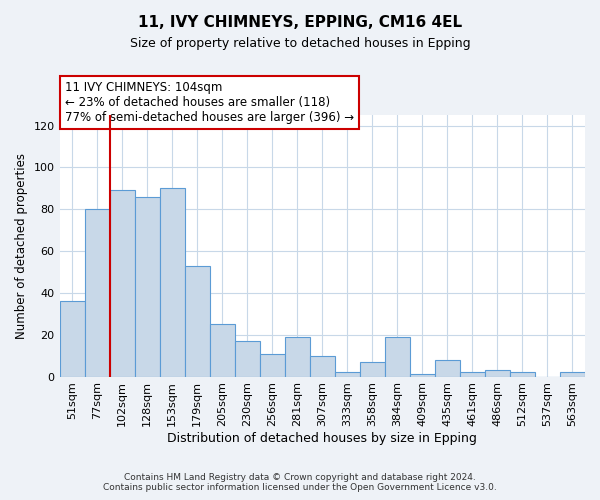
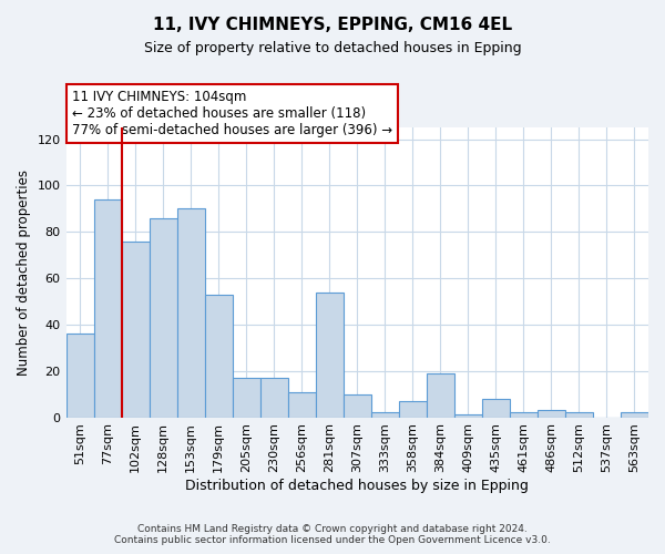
77sqm: 80 -> 94
102sqm: 89 -> 76
205sqm: 25 -> 17
281sqm: 19 -> 54
